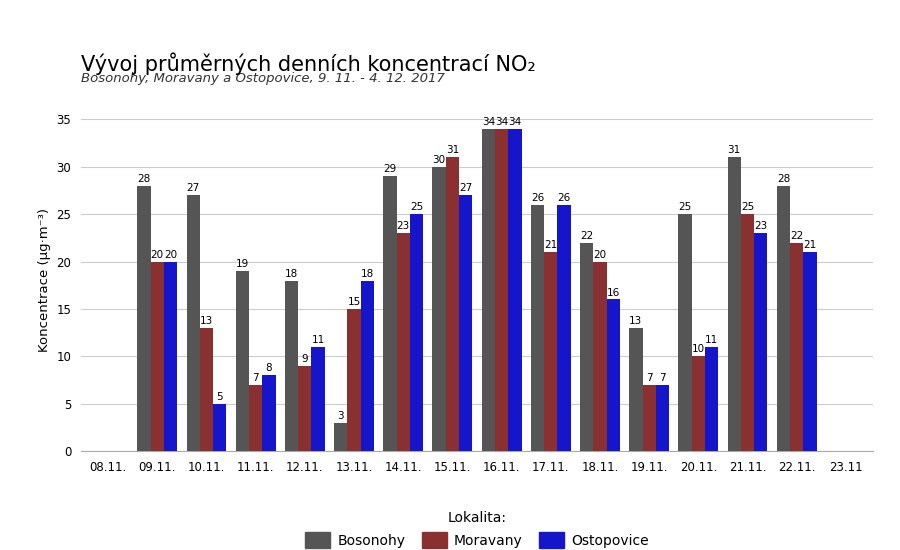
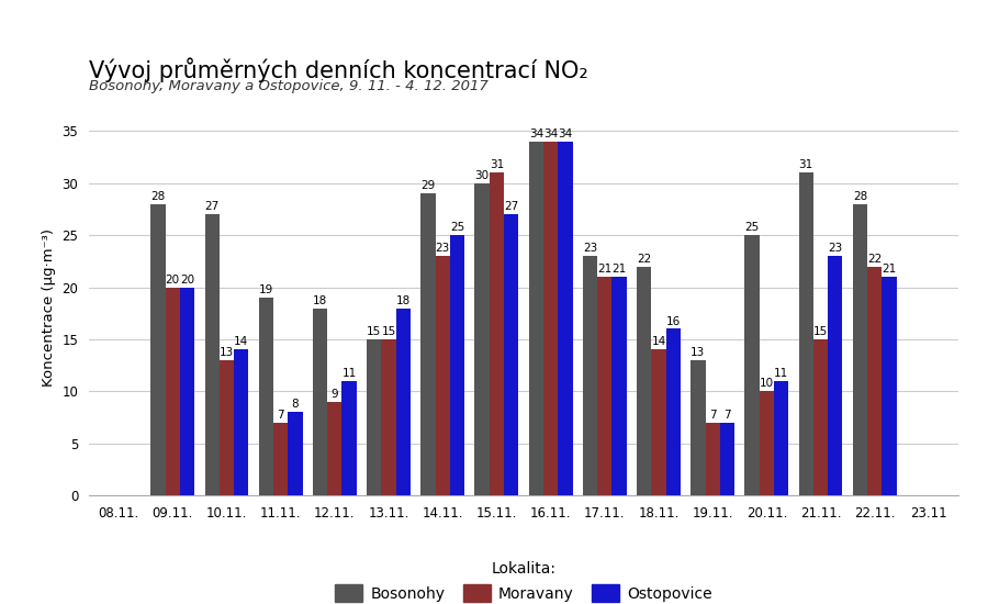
Ostopovice/10.11.: 5 -> 14
Bosonohy/13.11.: 3 -> 15
Bosonohy/17.11.: 26 -> 23
Ostopovice/17.11.: 26 -> 21
Moravany/18.11.: 20 -> 14
Moravany/21.11.: 25 -> 15
